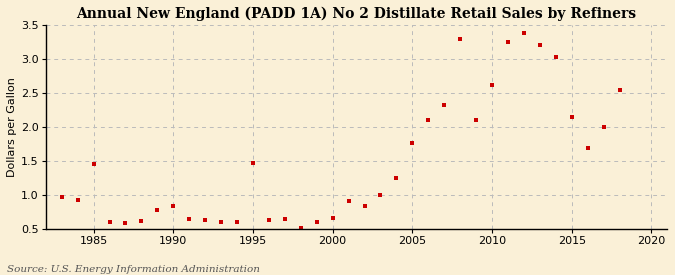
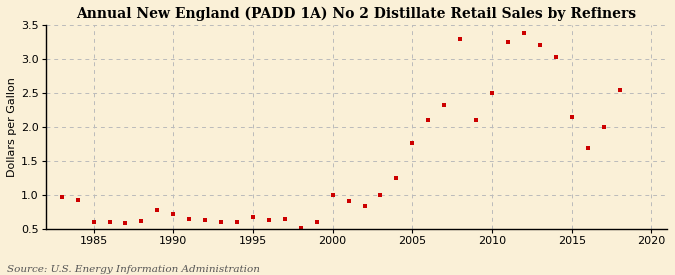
1985: 1.46 -> 0.61
1990: 0.84 -> 0.72
1995: 1.48 -> 0.68
2000: 0.66 -> 1.00
2010: 2.62 -> 2.51
